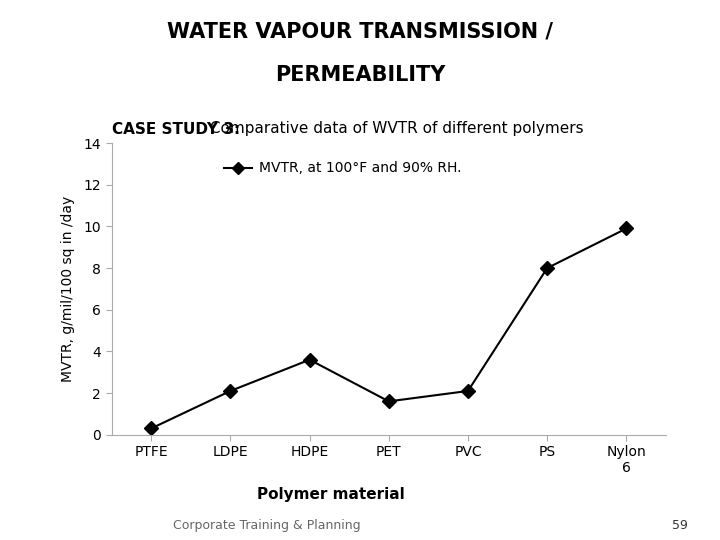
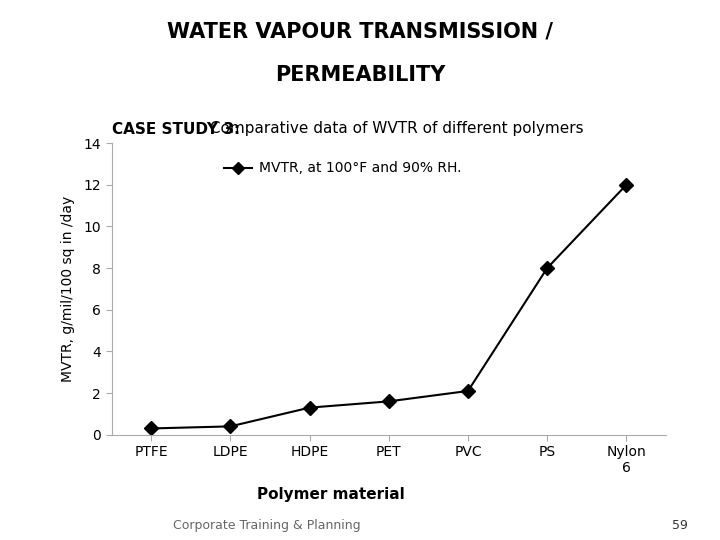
LDPE: 2.1 -> 0.4
HDPE: 3.6 -> 1.3
Nylon 6: 9.9 -> 12.0
